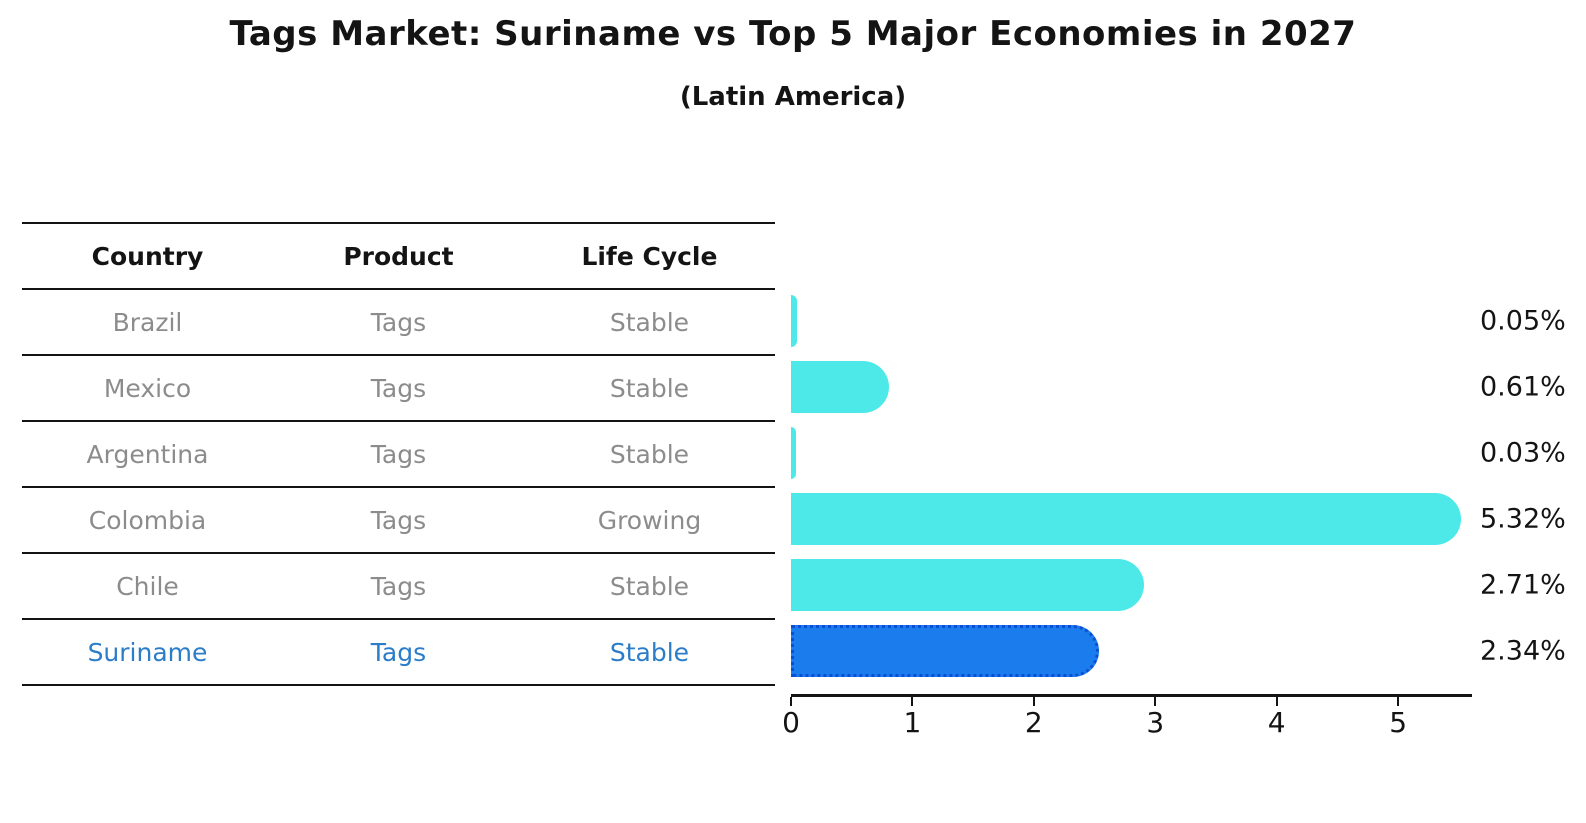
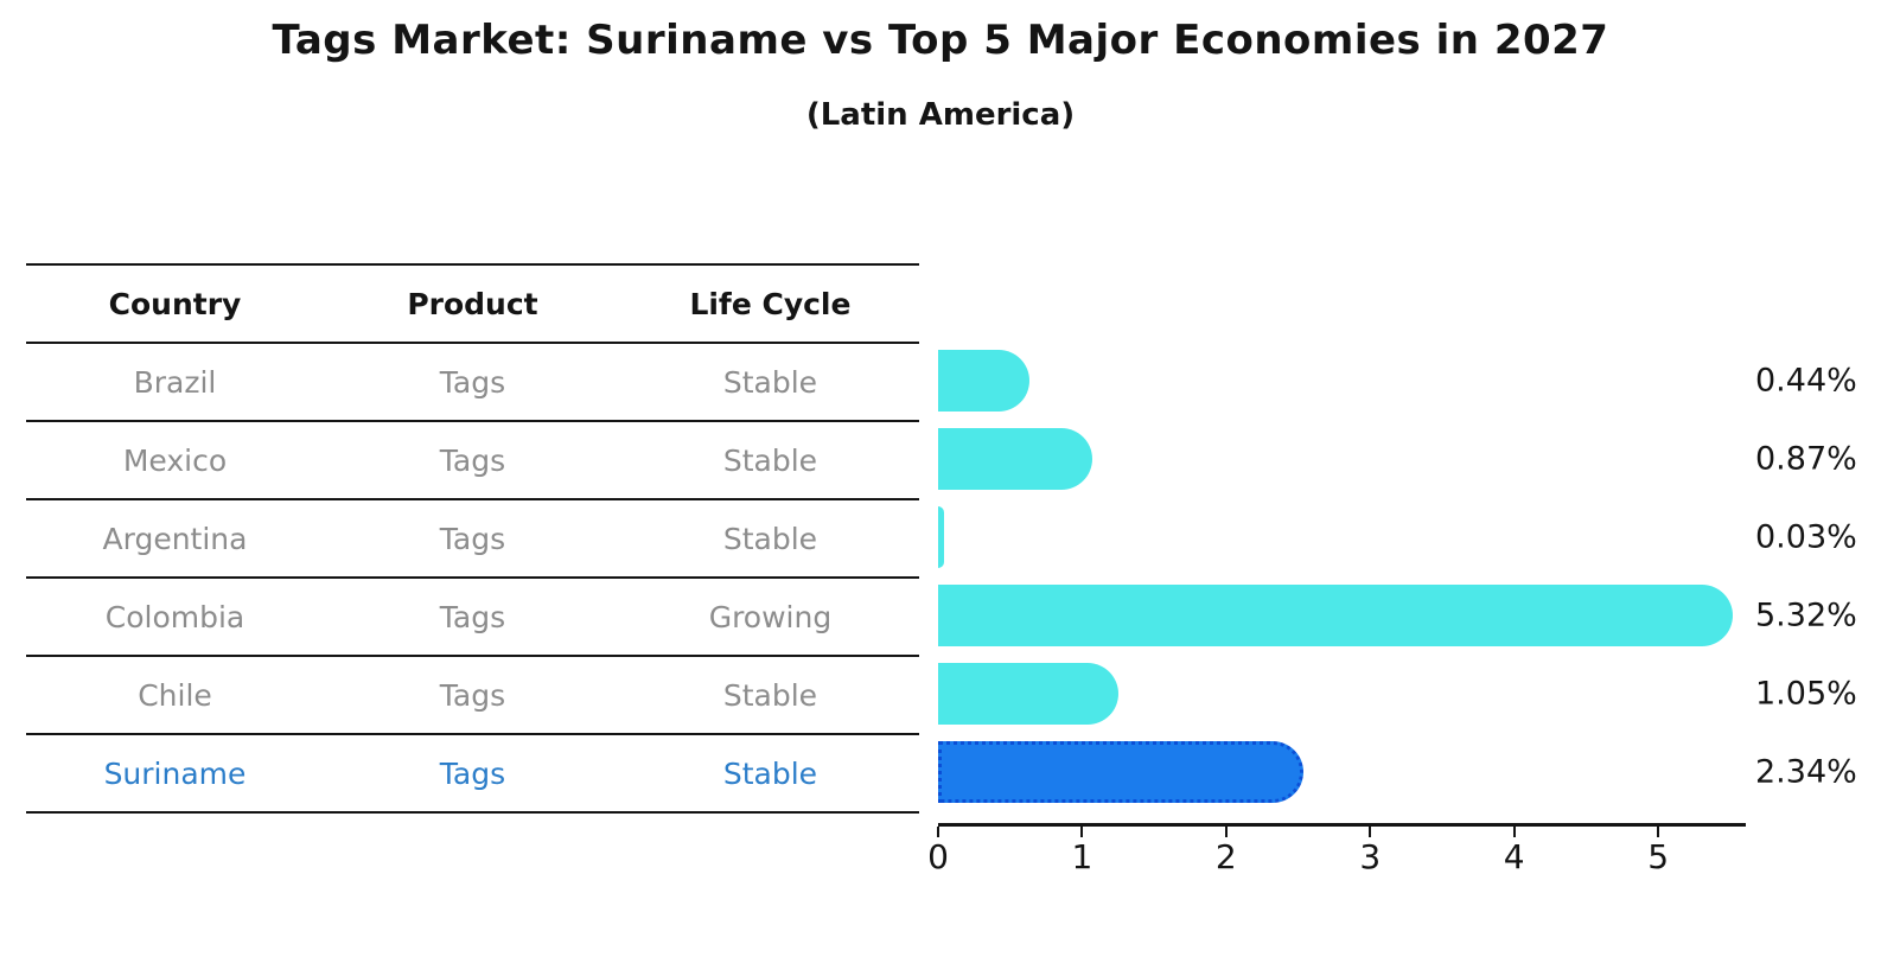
Brazil: 0.05% -> 0.44%
Mexico: 0.61% -> 0.87%
Chile: 2.71% -> 1.05%
